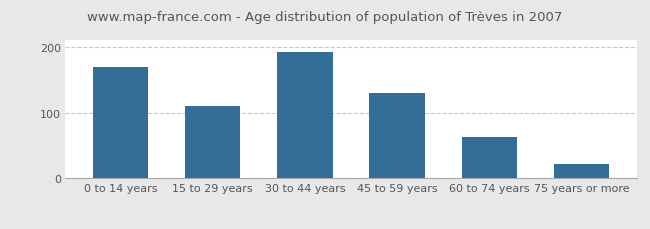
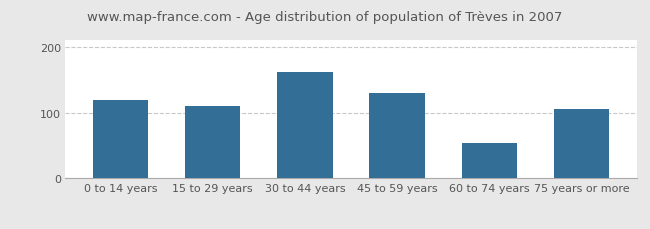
0 to 14 years: 170 -> 120
30 to 44 years: 192 -> 162
60 to 74 years: 63 -> 54
75 years or more: 22 -> 106
